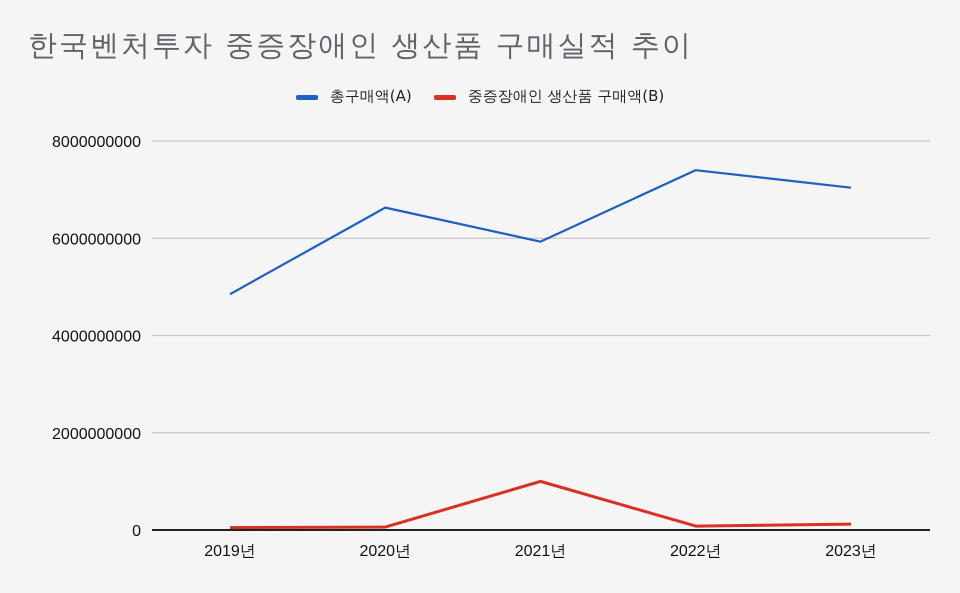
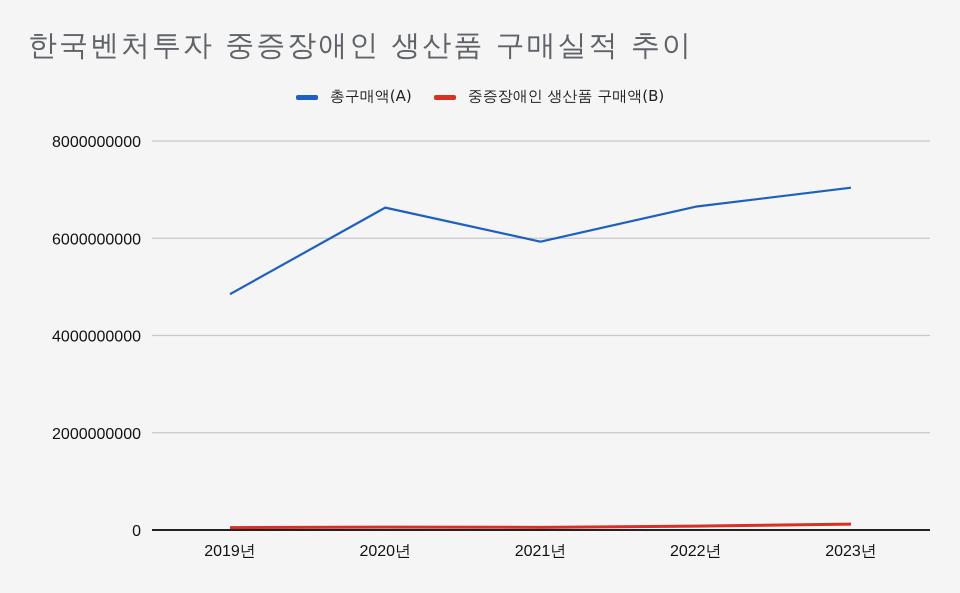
중증장애인 생산품 구매액(B)/2021년: 1000000000 -> 100000000
총구매액(A)/2022년: 7400000000 -> 6600000000
